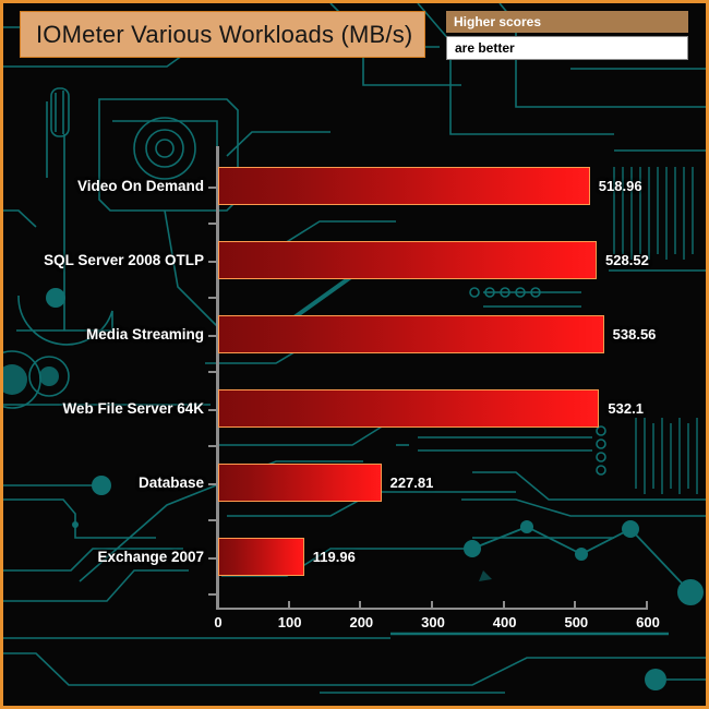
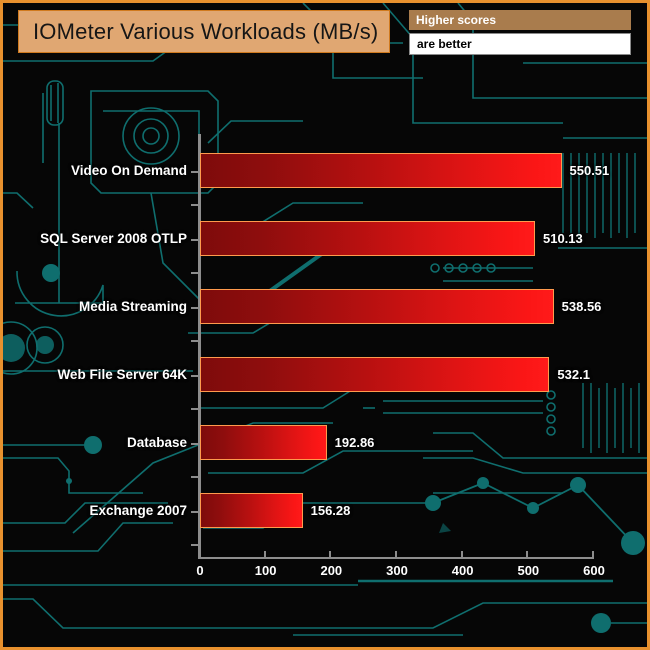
Video On Demand: 518.96 -> 550.51
SQL Server 2008 OTLP: 528.52 -> 510.13
Database: 227.81 -> 192.86
Exchange 2007: 119.96 -> 156.28
